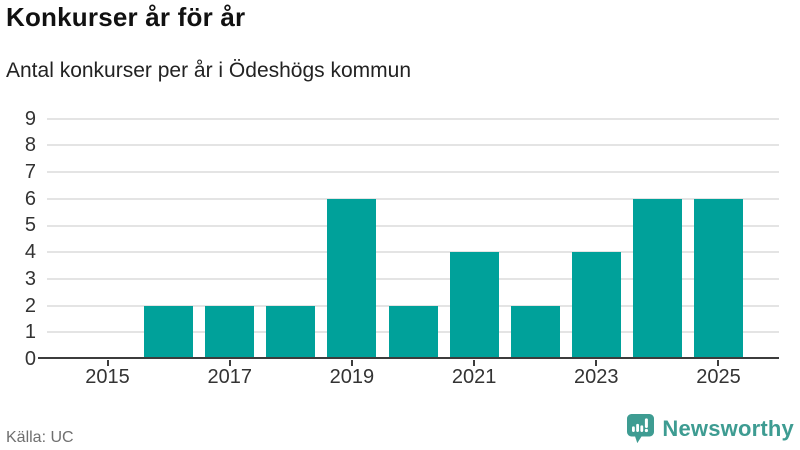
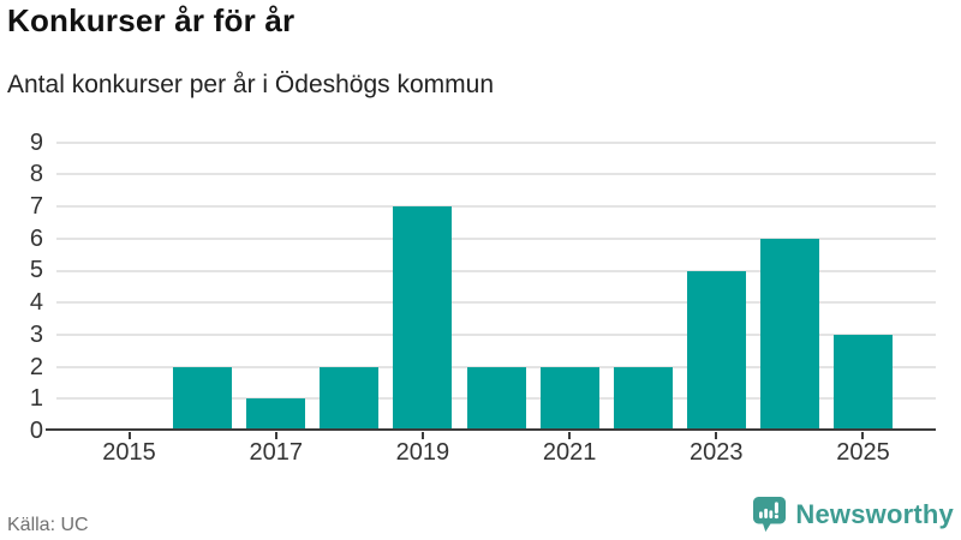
2017: 2 -> 1
2019: 6 -> 7
2021: 4 -> 2
2023: 4 -> 5
2025: 6 -> 3
